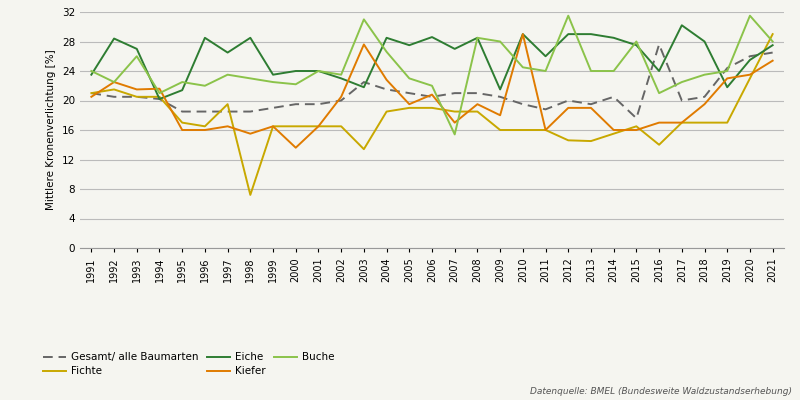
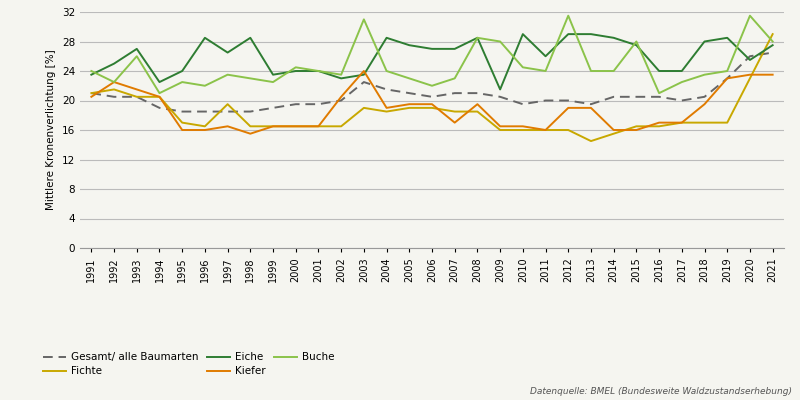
Eiche/1992: 28.4 -> 25.0
Gesamt/ alle Baumarten/1994: 20.2 -> 19.0
Eiche/1994: 20.2 -> 22.5
Kiefer/1994: 21.6 -> 20.5
Eiche/1995: 21.4 -> 24.0
Fichte/1998: 7.2 -> 16.5
Kiefer/2000: 13.6 -> 16.5
Buche/2000: 22.2 -> 24.5
Fichte/2003: 13.4 -> 19.0
Eiche/2003: 21.8 -> 23.5
Kiefer/2003: 27.6 -> 24.0
Kiefer/2004: 22.8 -> 19.0
Buche/2004: 26.6 -> 24.0
Eiche/2006: 28.6 -> 27.0
Kiefer/2006: 20.8 -> 19.5
Buche/2007: 15.4 -> 23.0
Kiefer/2009: 18.0 -> 16.5
Kiefer/2010: 29.0 -> 16.5
Gesamt/ alle Baumarten/2011: 18.8 -> 20.0
Fichte/2012: 14.6 -> 16.0
Gesamt/ alle Baumarten/2015: 17.6 -> 20.5
Gesamt/ alle Baumarten/2016: 27.6 -> 20.5
Fichte/2016: 14.0 -> 16.5
Eiche/2017: 30.2 -> 24.0
Gesamt/ alle Baumarten/2019: 24.4 -> 23.0
Eiche/2019: 21.8 -> 28.5
Kiefer/2021: 25.4 -> 23.5
